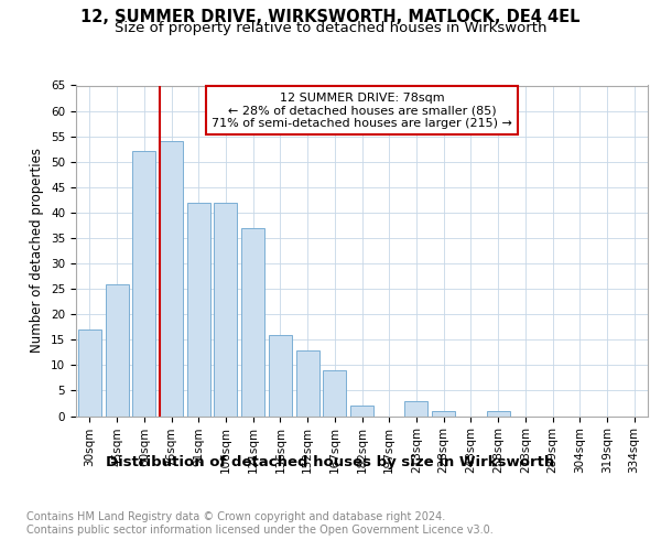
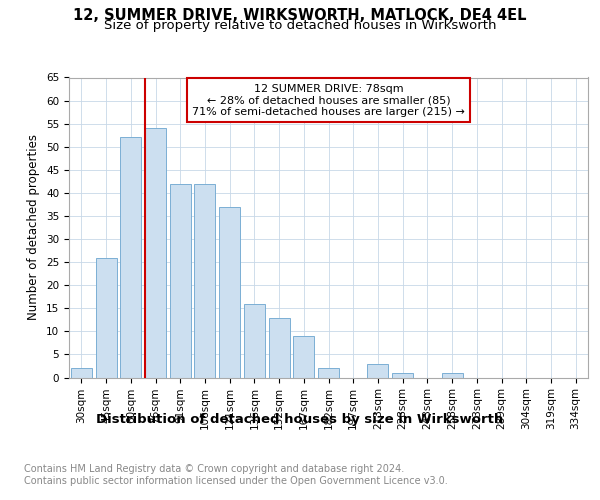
30sqm: 17 -> 2
